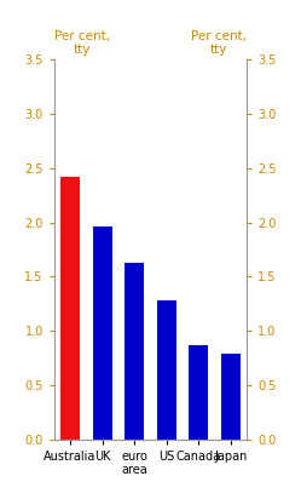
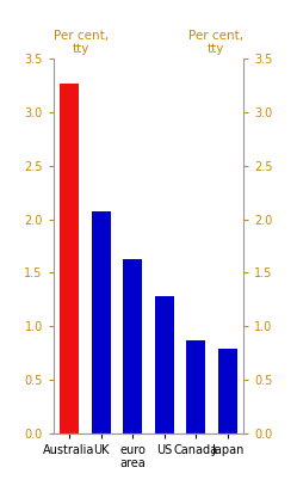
Australia: 2.42 -> 3.27
UK: 1.96 -> 2.07
